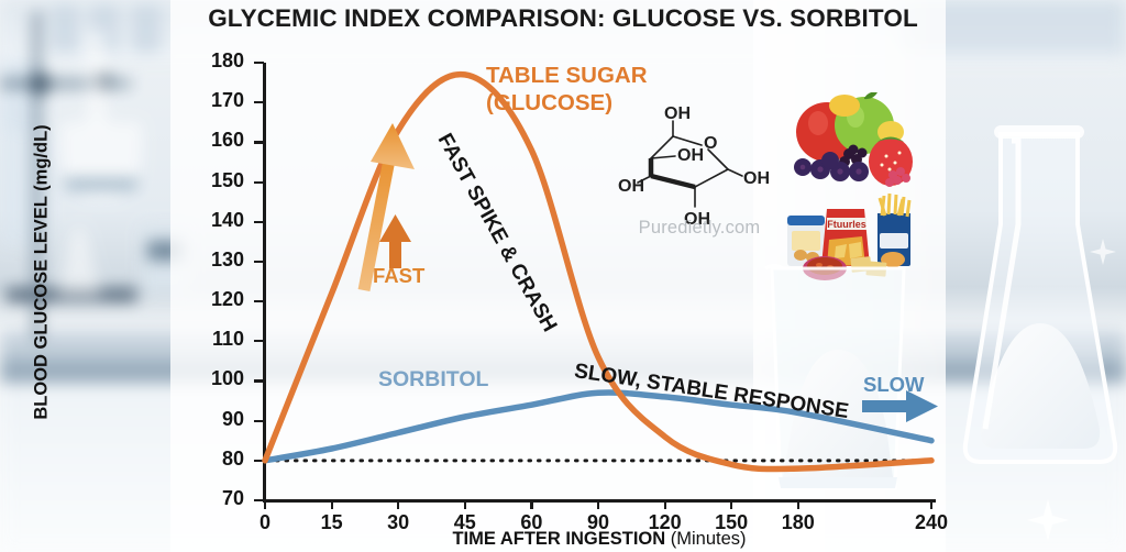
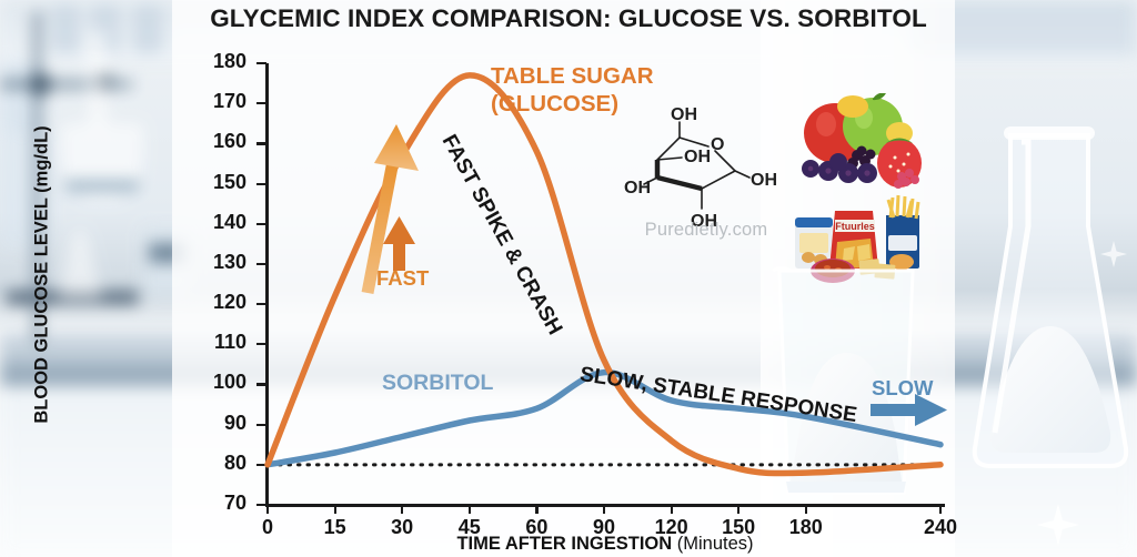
TABLE SUGAR (GLUCOSE)/30: 163 -> 157
SORBITOL/90: 97 -> 103
